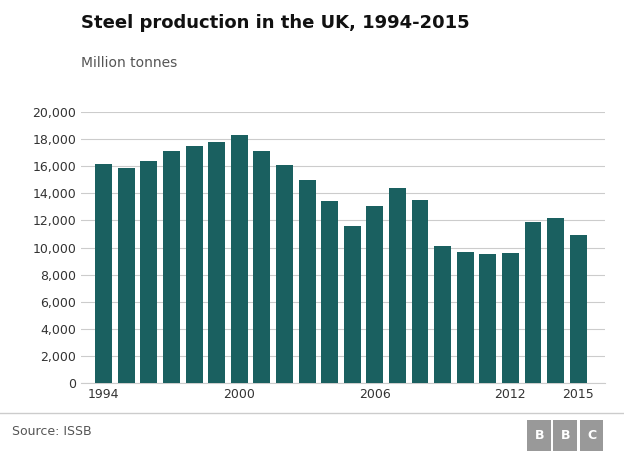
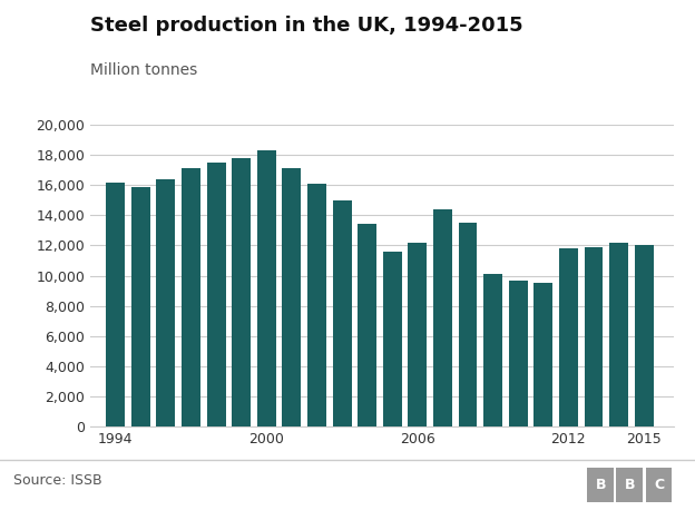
2006: 13,100 -> 12,200
2012: 9,600 -> 11,800
2015: 10,900 -> 12,000
